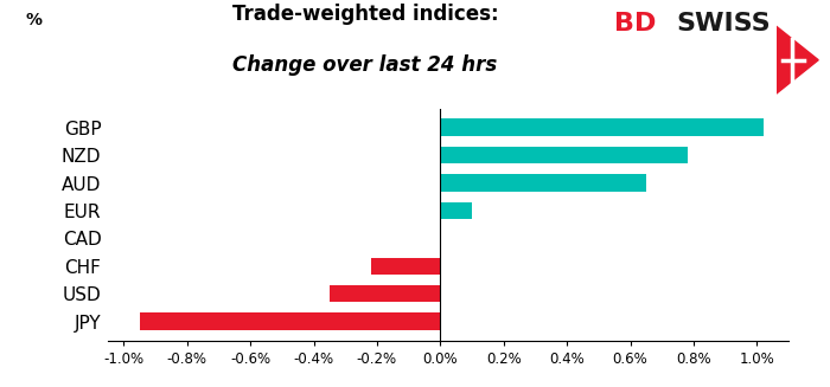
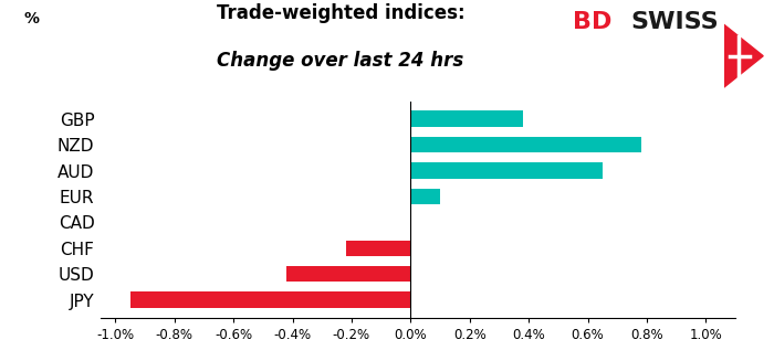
GBP: 1.02% -> 0.38%
USD: -0.35% -> -0.42%
